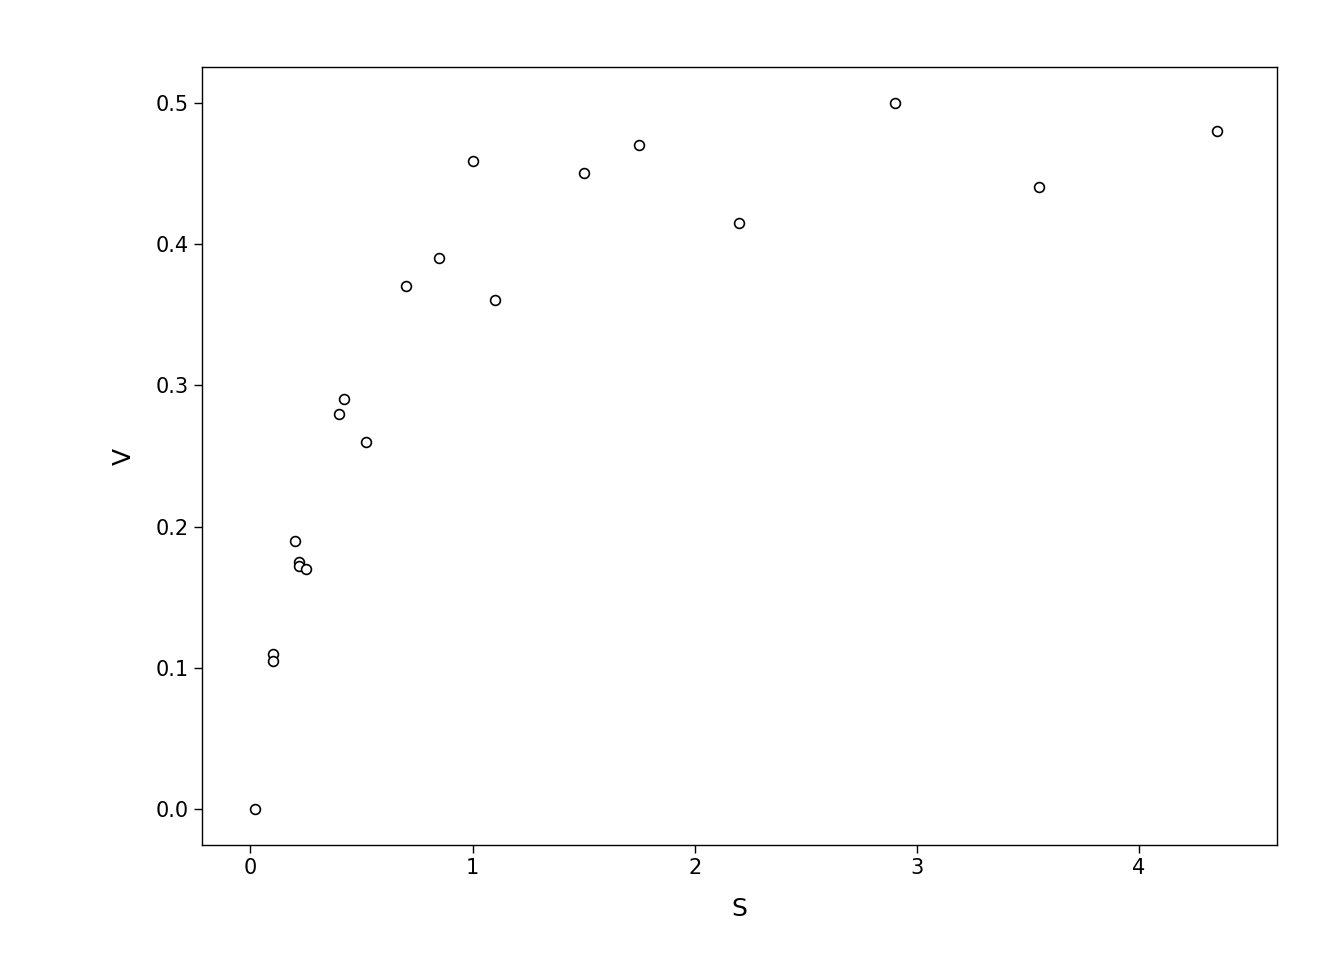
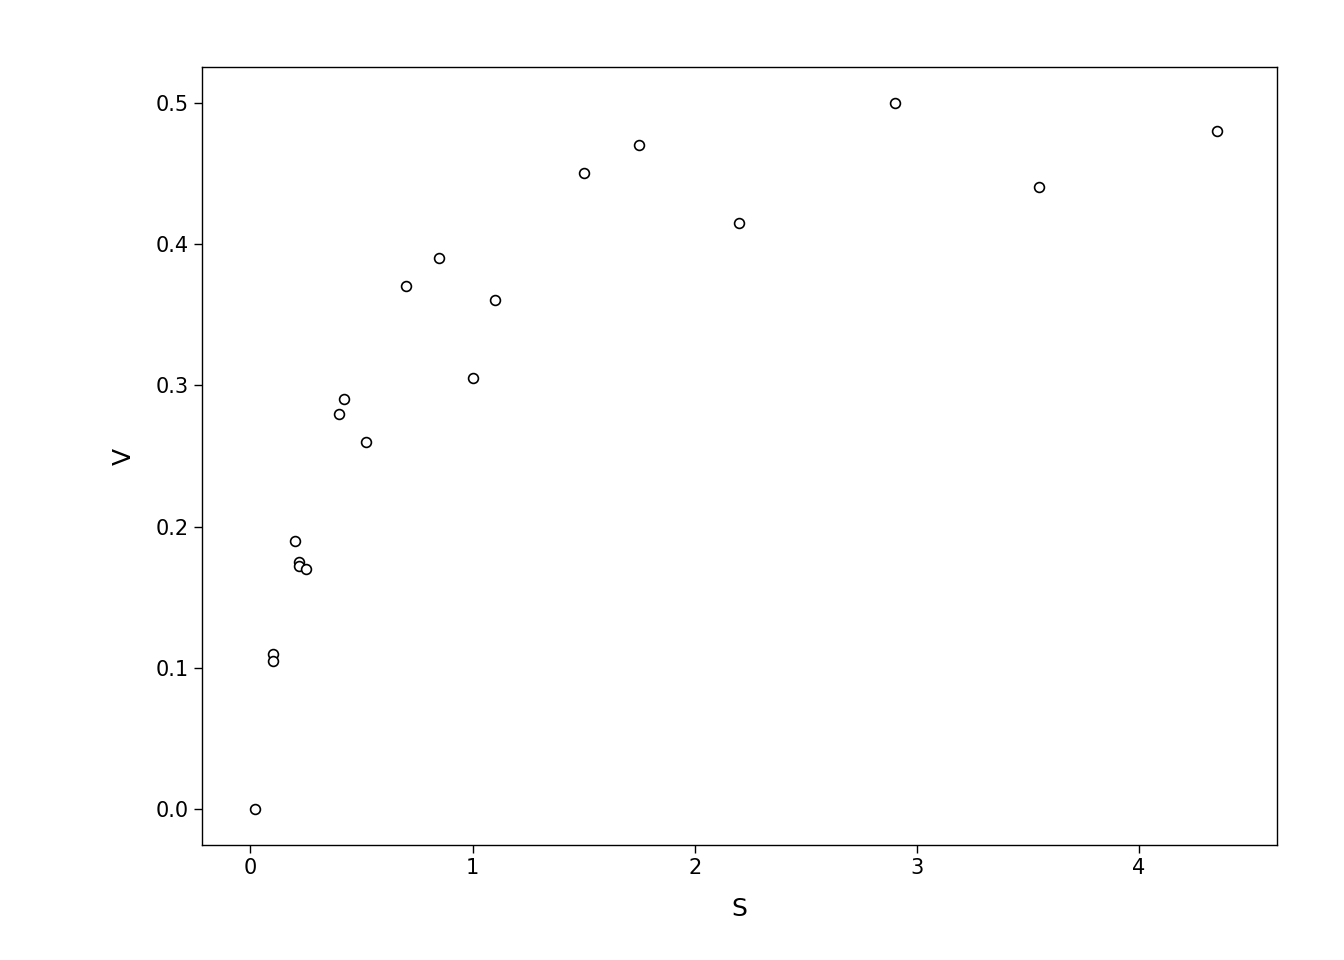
1: 0.459 -> 0.305
